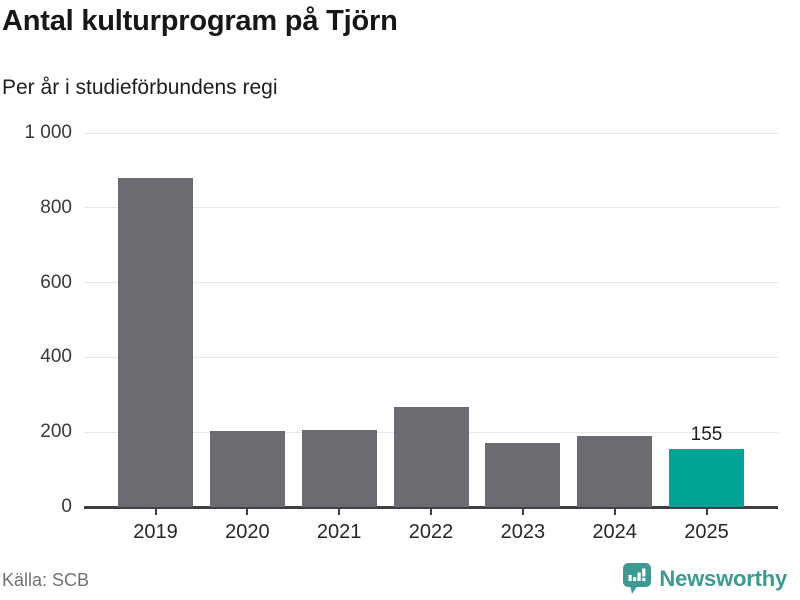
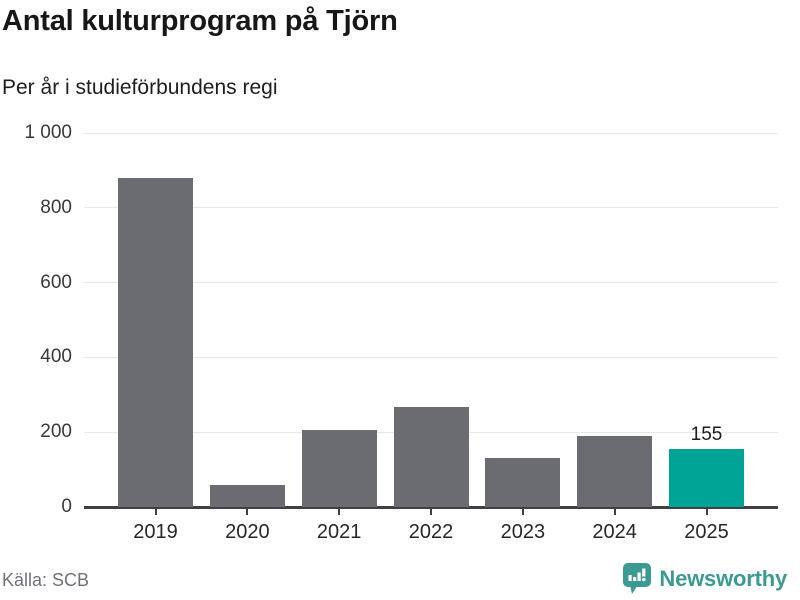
2020: 200 -> 60
2023: 170 -> 130
